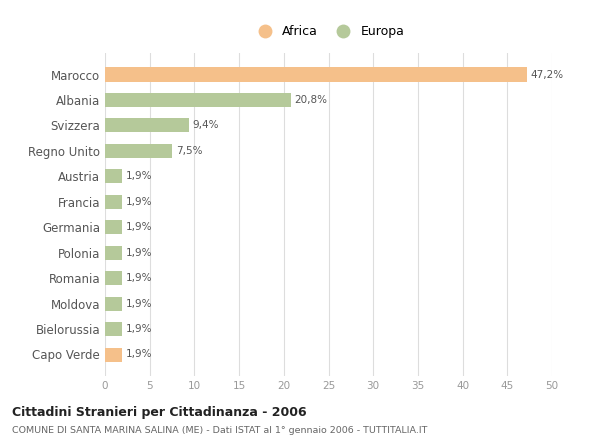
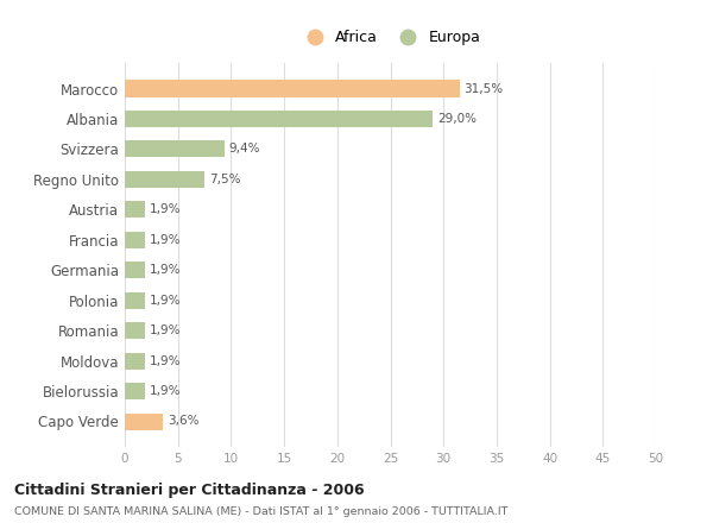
Marocco: 47,2% -> 31,5%
Albania: 20,8% -> 29,0%
Capo Verde: 1,9% -> 3,6%
